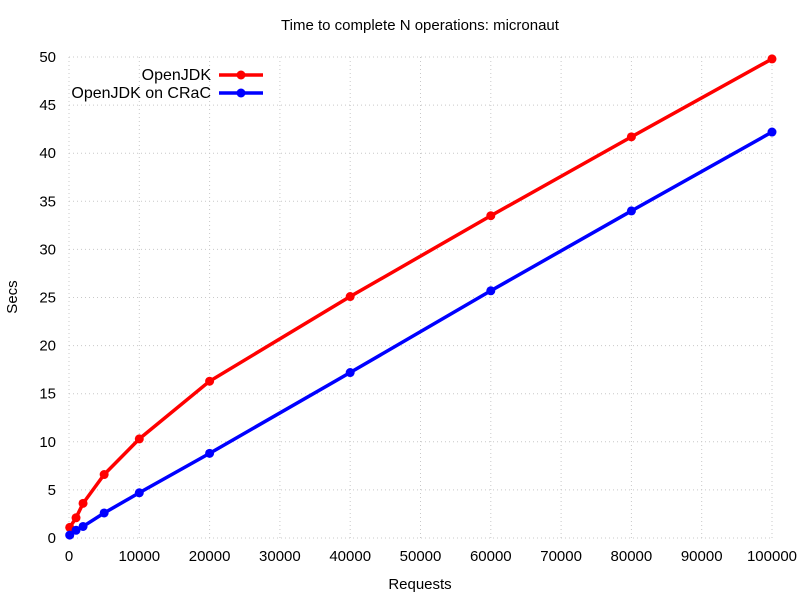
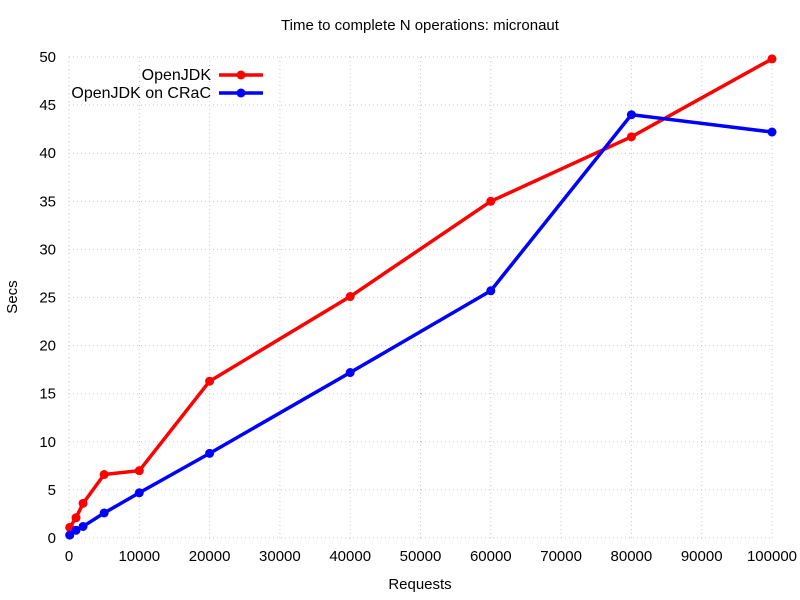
OpenJDK/10000: 10 -> 7
OpenJDK/60000: 34 -> 35
OpenJDK on CRaC/80000: 34 -> 44
